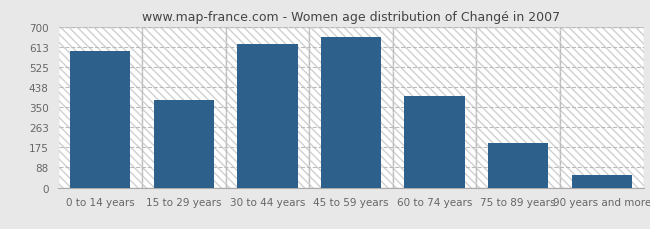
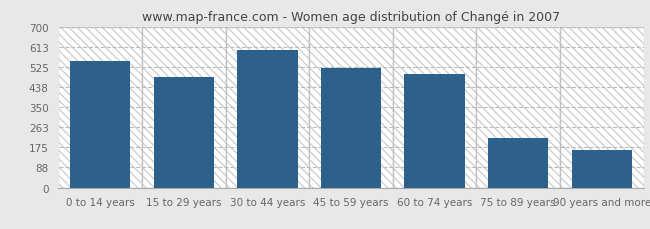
0 to 14 years: 595 -> 550
15 to 29 years: 380 -> 480
30 to 44 years: 625 -> 600
45 to 59 years: 655 -> 520
60 to 74 years: 400 -> 495
75 to 89 years: 192 -> 215
90 years and more: 55 -> 165
